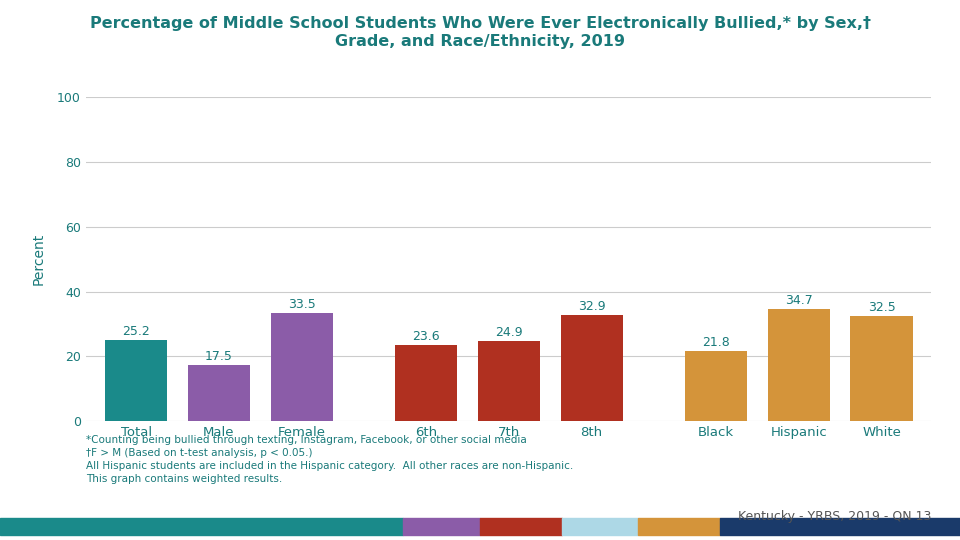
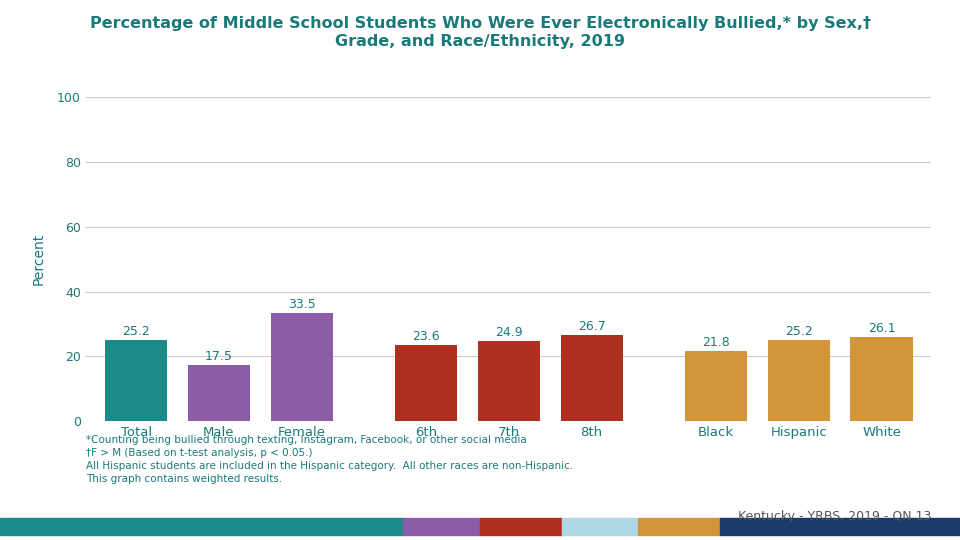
8th: 32.9 -> 26.7
Hispanic: 34.7 -> 25.2
White: 32.5 -> 26.1
